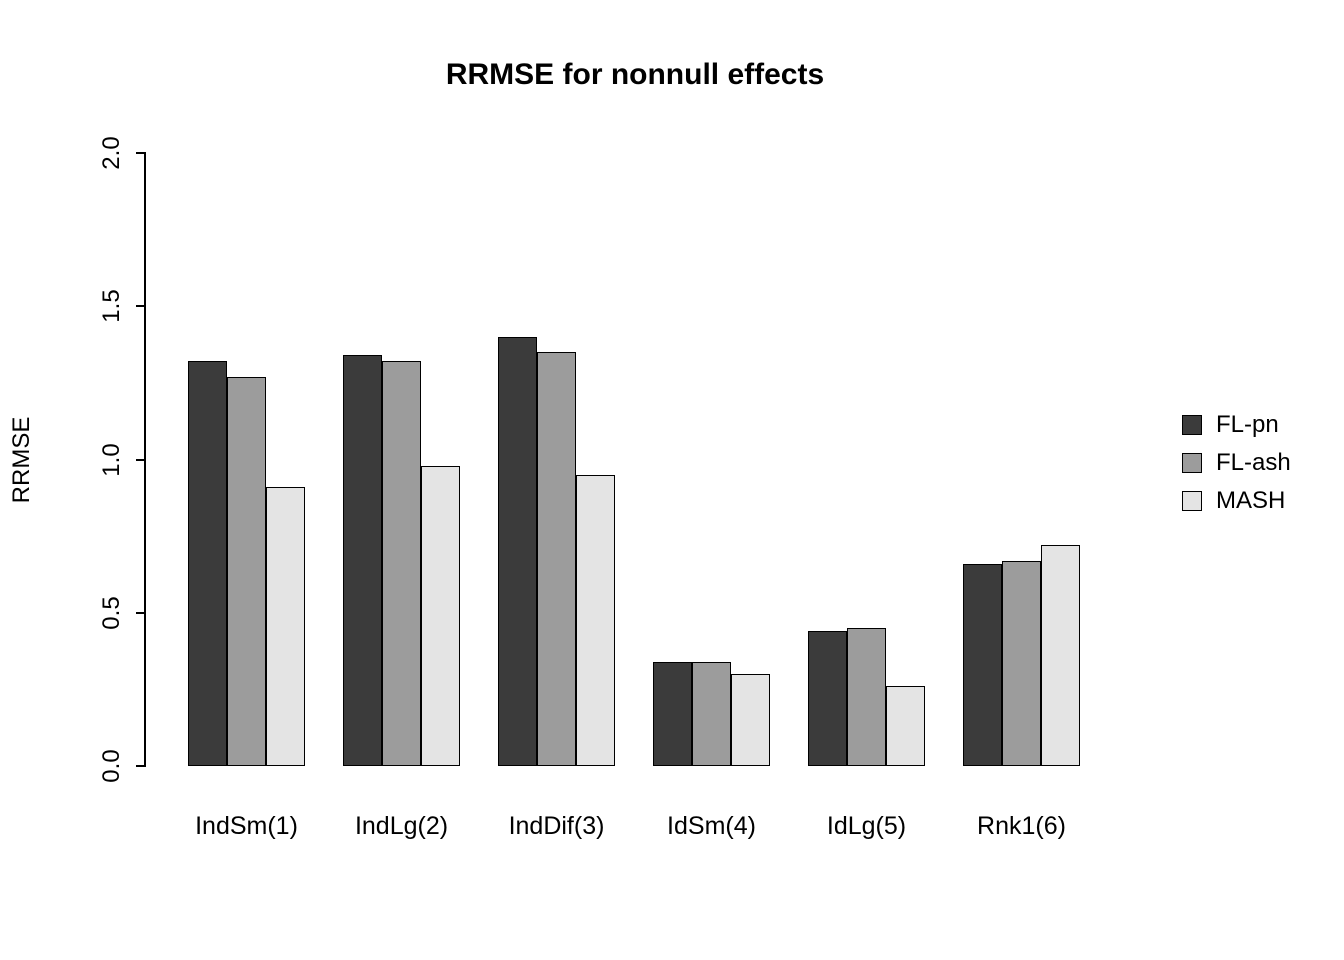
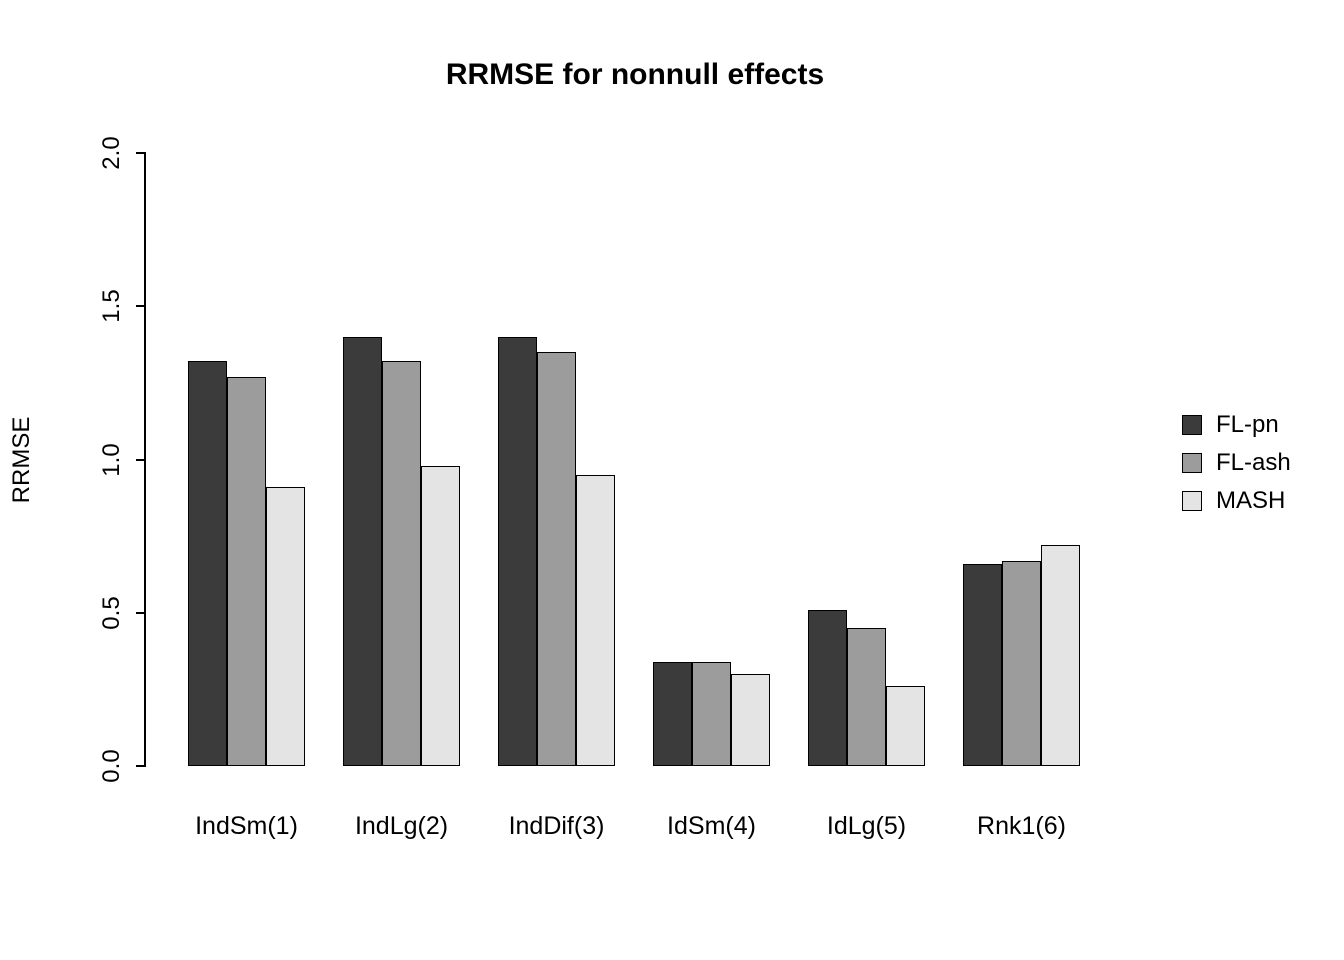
FL-pn/IndLg(2): 1.34 -> 1.40
FL-pn/IdLg(5): 0.44 -> 0.51
